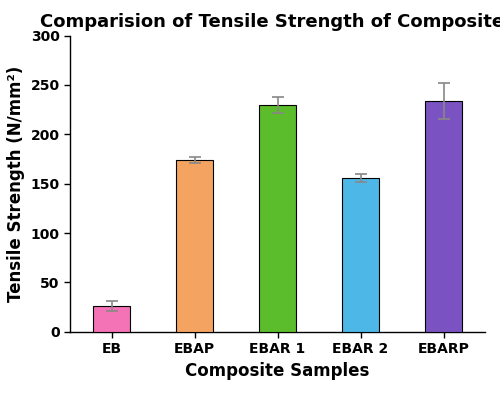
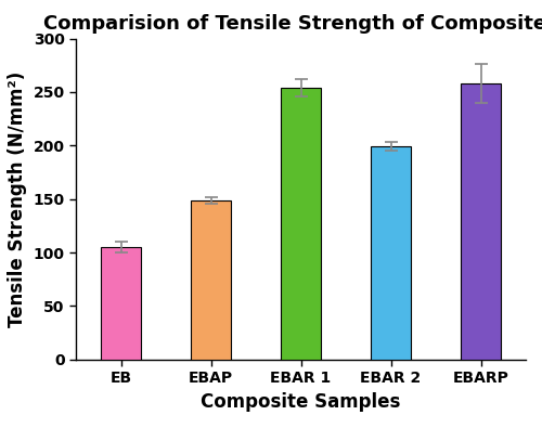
EB: 26 -> 105
EBAP: 174 -> 149
EBAR 1: 230 -> 254
EBAR 2: 156 -> 199
EBARP: 234 -> 258
